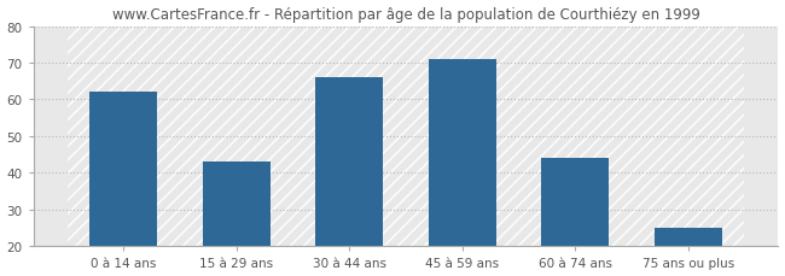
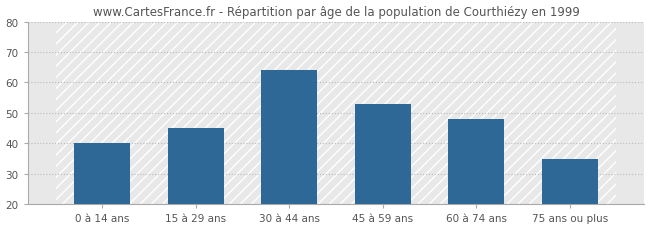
0 à 14 ans: 62 -> 40
15 à 29 ans: 43 -> 45
30 à 44 ans: 66 -> 64
45 à 59 ans: 71 -> 53
60 à 74 ans: 44 -> 48
75 ans ou plus: 25 -> 35
